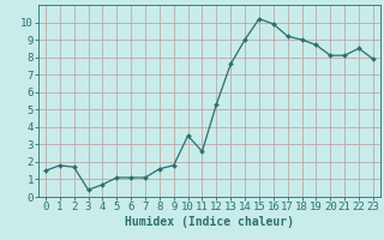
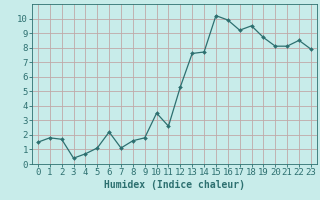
6: 1.1 -> 2.2
14: 9.0 -> 7.7
18: 9.0 -> 9.5
